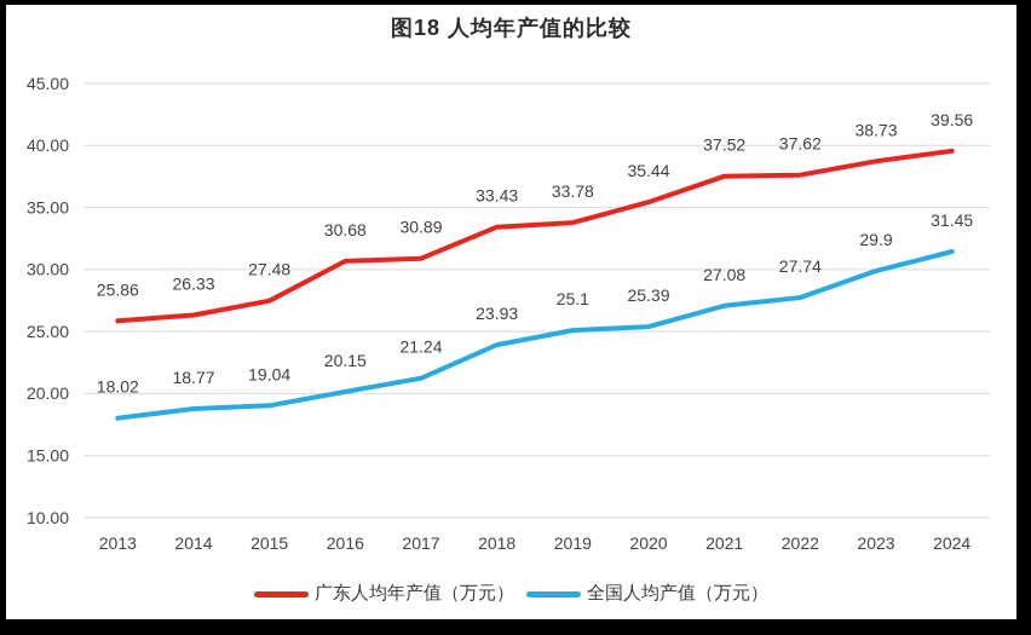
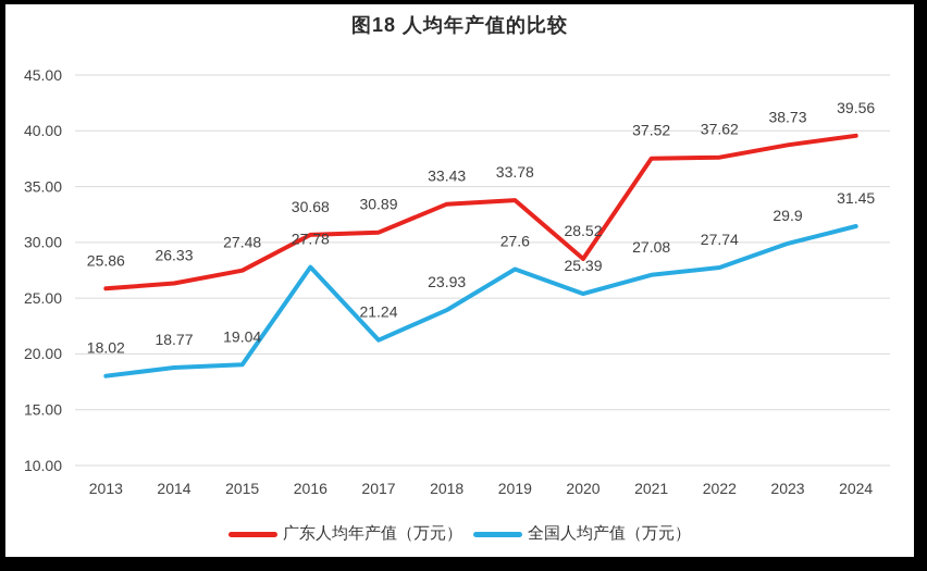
全国人均产值（万元）/2016: 20.15 -> 27.78
全国人均产值（万元）/2019: 25.1 -> 27.6
广东人均年产值（万元）/2020: 35.44 -> 28.52
